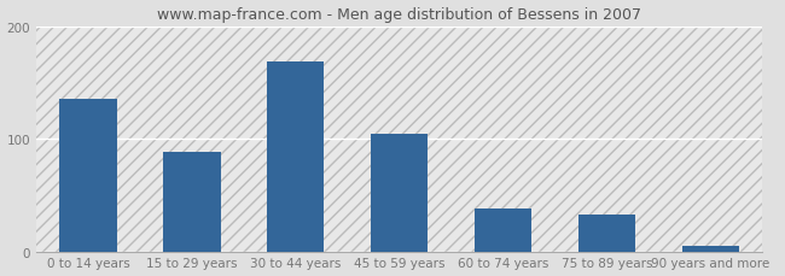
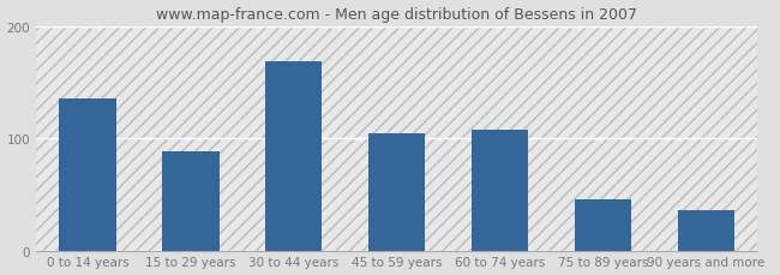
60 to 74 years: 38 -> 108
75 to 89 years: 33 -> 46
90 years and more: 5 -> 36
